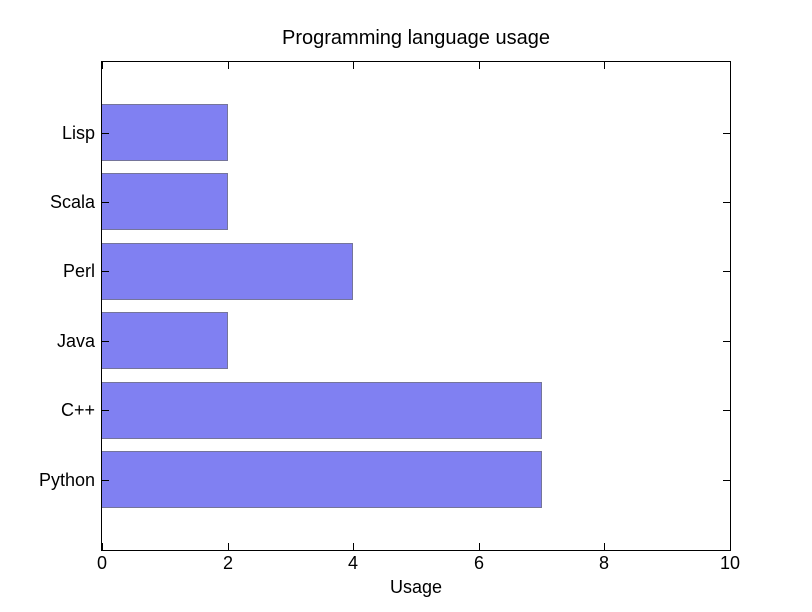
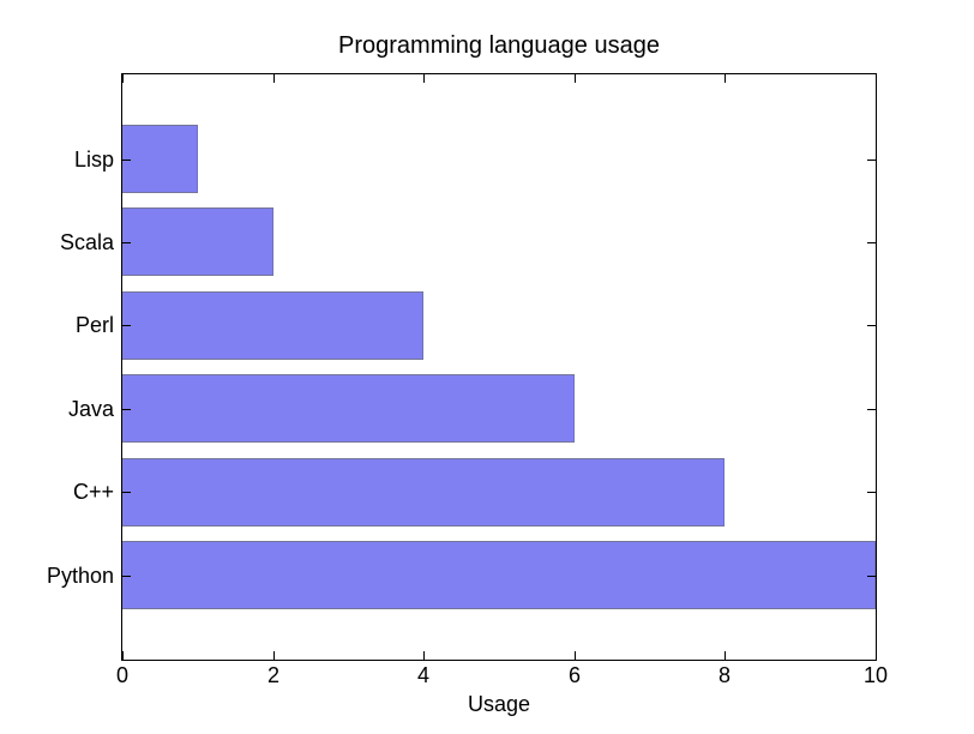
Lisp: 2 -> 1
Java: 2 -> 6
C++: 7 -> 8
Python: 7 -> 10
